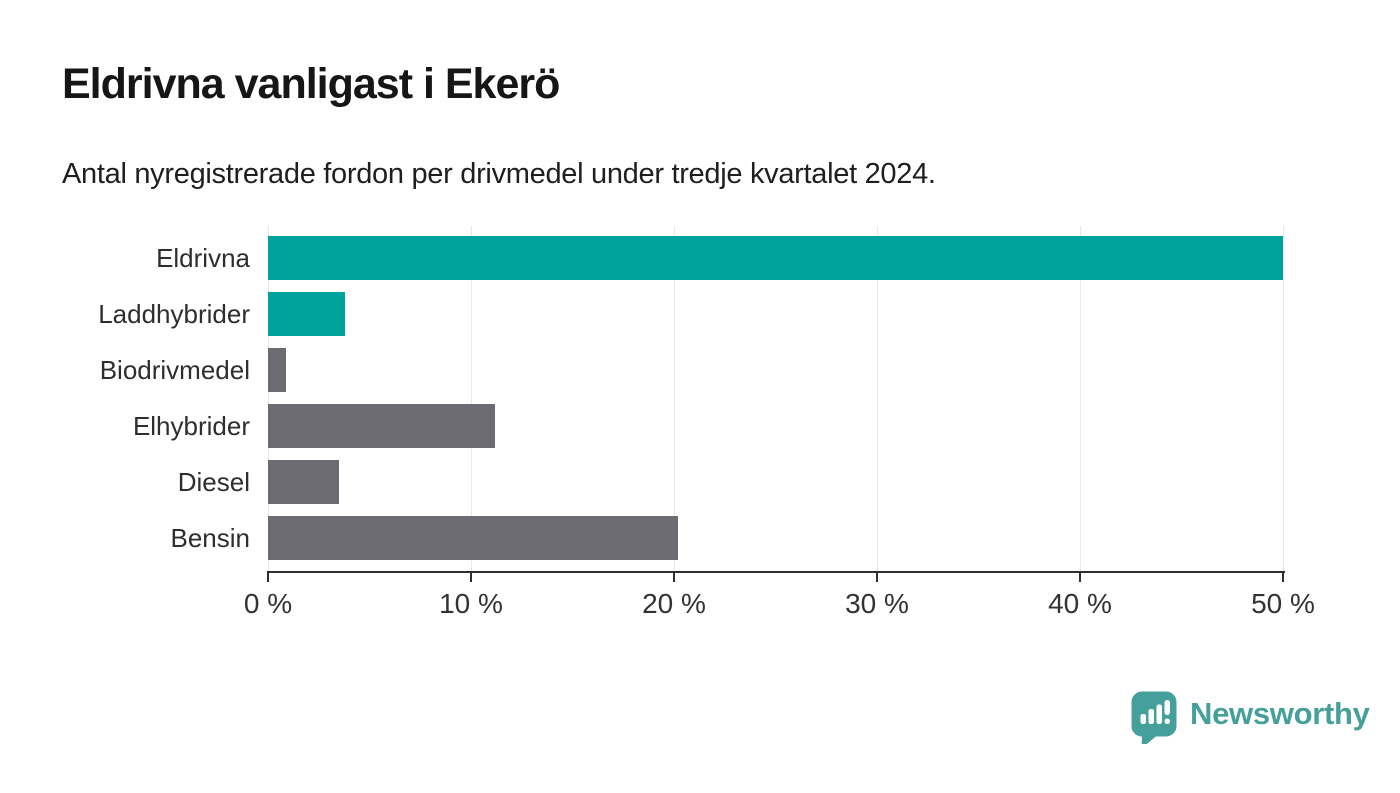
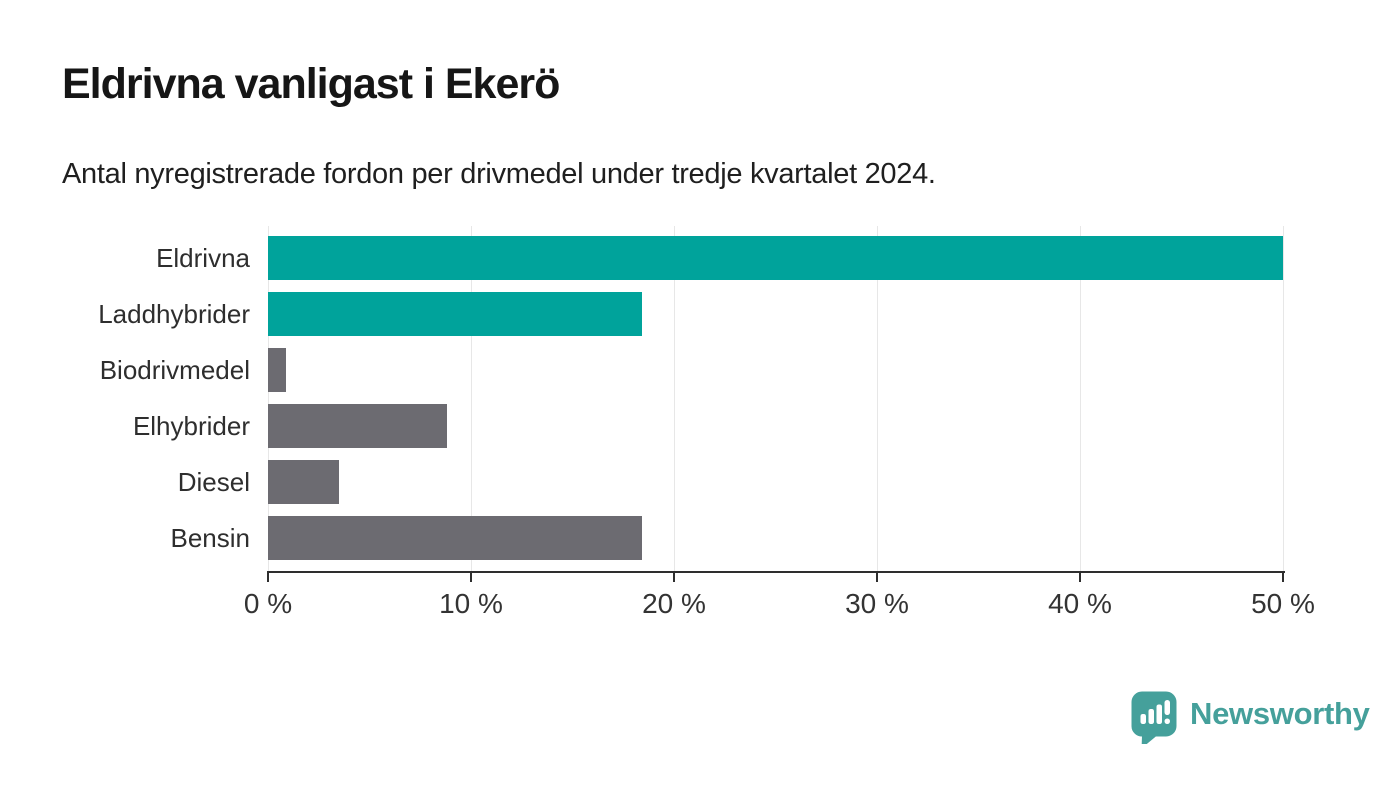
Laddhybrider: 3.8% -> 18.4%
Elhybrider: 11.2% -> 8.8%
Bensin: 20.2% -> 18.4%
